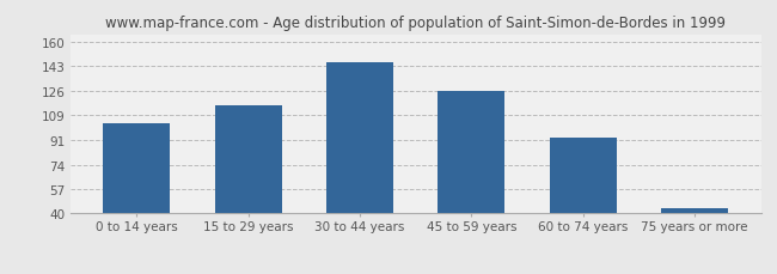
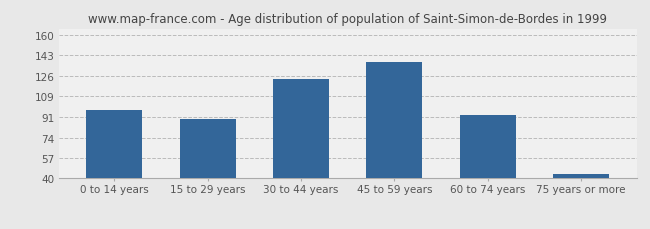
0 to 14 years: 103 -> 97
15 to 29 years: 116 -> 90
30 to 44 years: 146 -> 123
45 to 59 years: 126 -> 137
